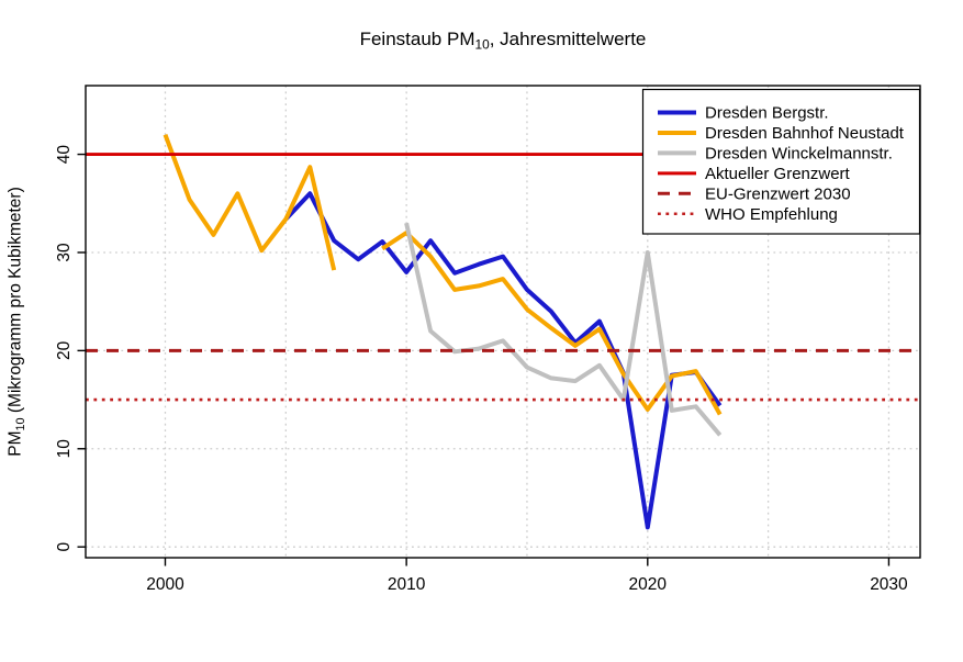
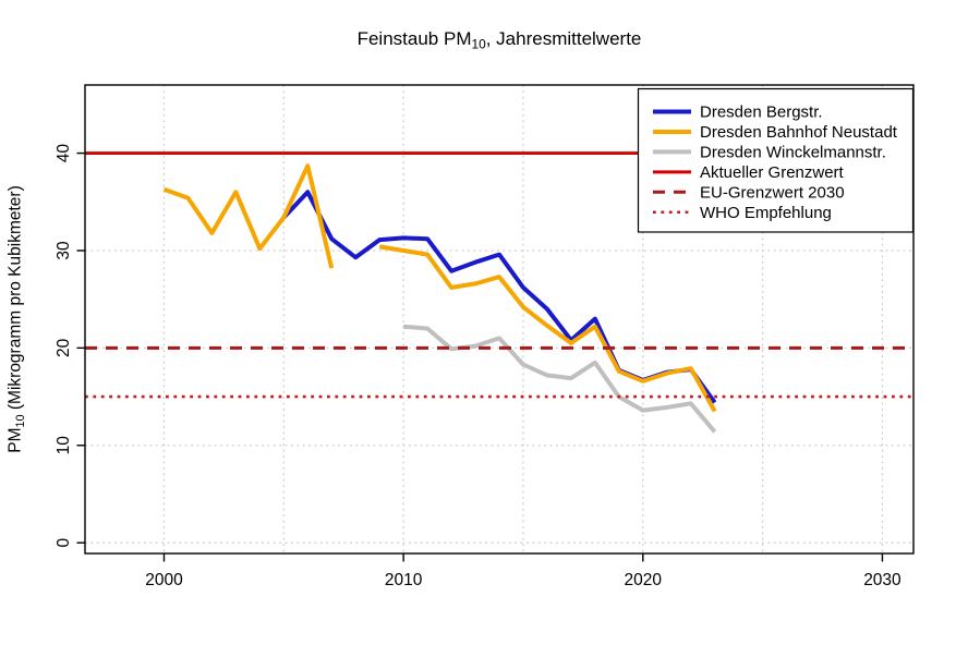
Dresden Bahnhof Neustadt/2000: 42 -> 36
Dresden Bergstr./2010: 28 -> 31
Dresden Bahnhof Neustadt/2010: 32 -> 30
Dresden Winckelmannstr./2010: 33 -> 22
Dresden Bergstr./2020: 2 -> 17
Dresden Bahnhof Neustadt/2020: 14 -> 17
Dresden Winckelmannstr./2020: 30 -> 14
